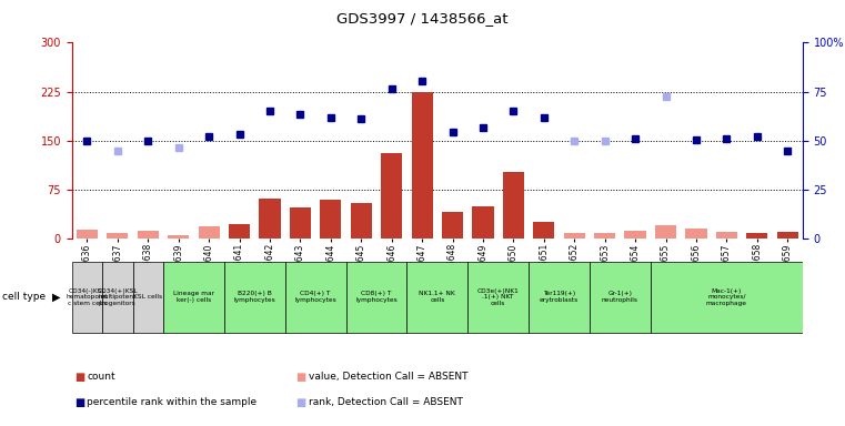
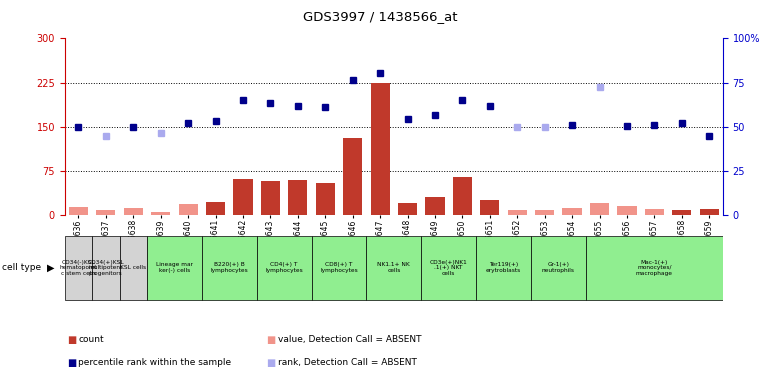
GSM686643: 48 -> 57
GSM686648: 40 -> 20
GSM686649: 50 -> 30
GSM686650: 102 -> 65
